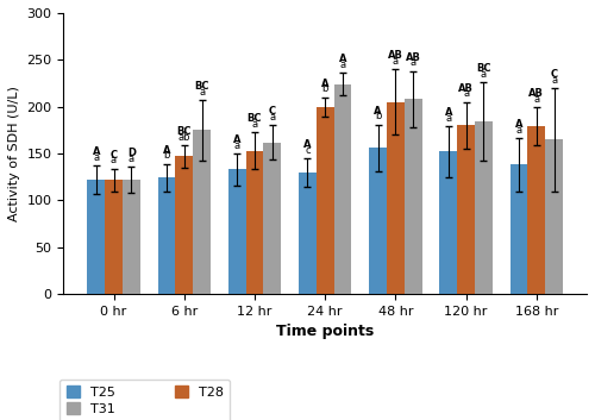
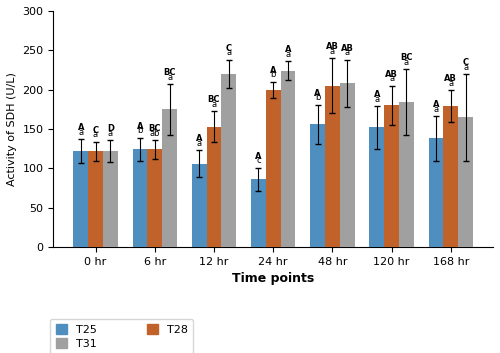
T28/6 hr: 147 -> 124
T25/12 hr: 133 -> 106
T31/12 hr: 162 -> 220
T25/24 hr: 130 -> 86
